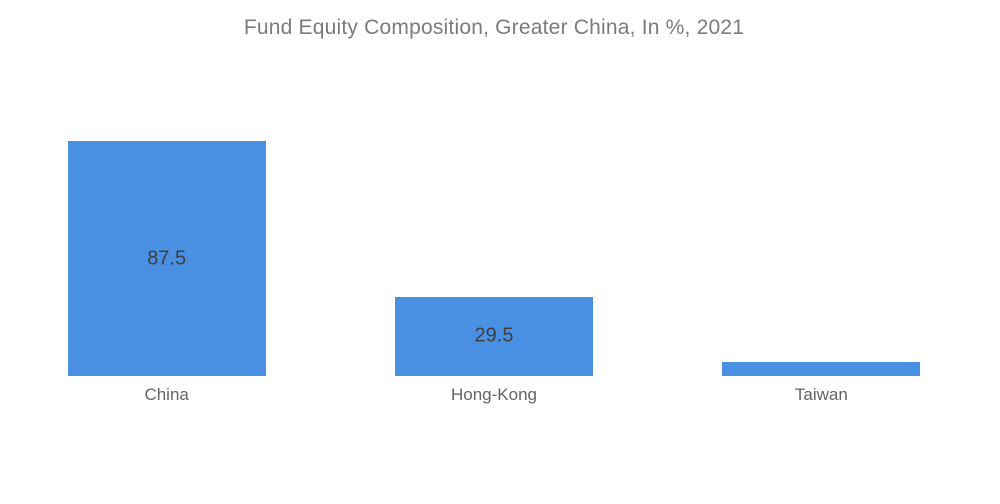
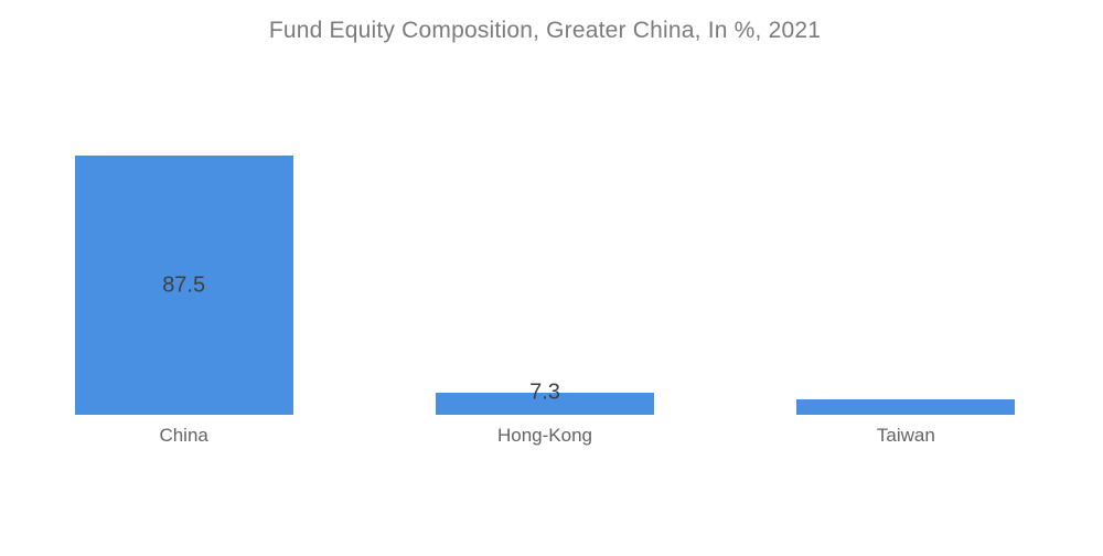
Hong-Kong: 29.5 -> 7.3
